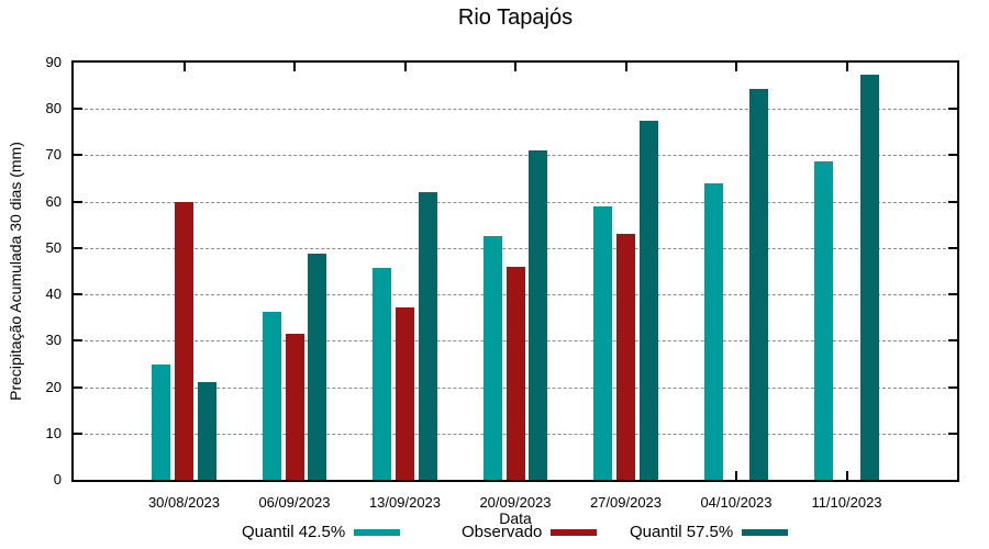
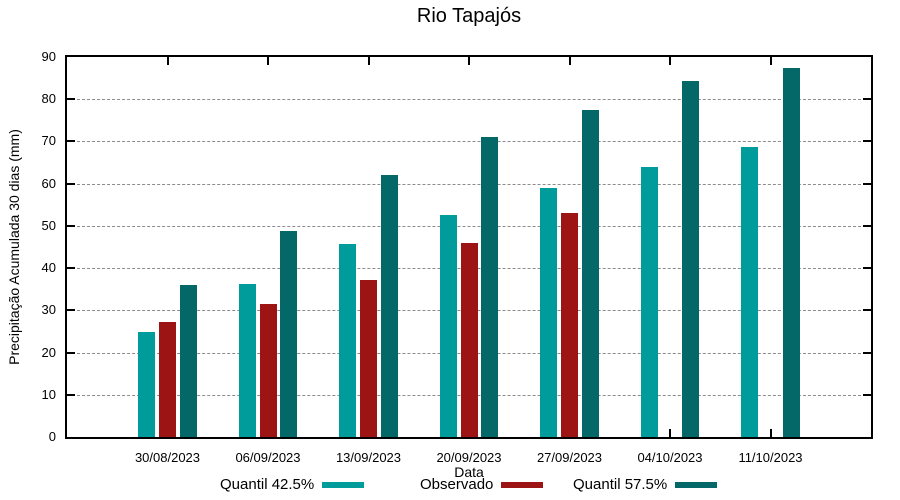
Observado/30/08/2023: 60 -> 27
Quantil 57.5%/30/08/2023: 21 -> 36
